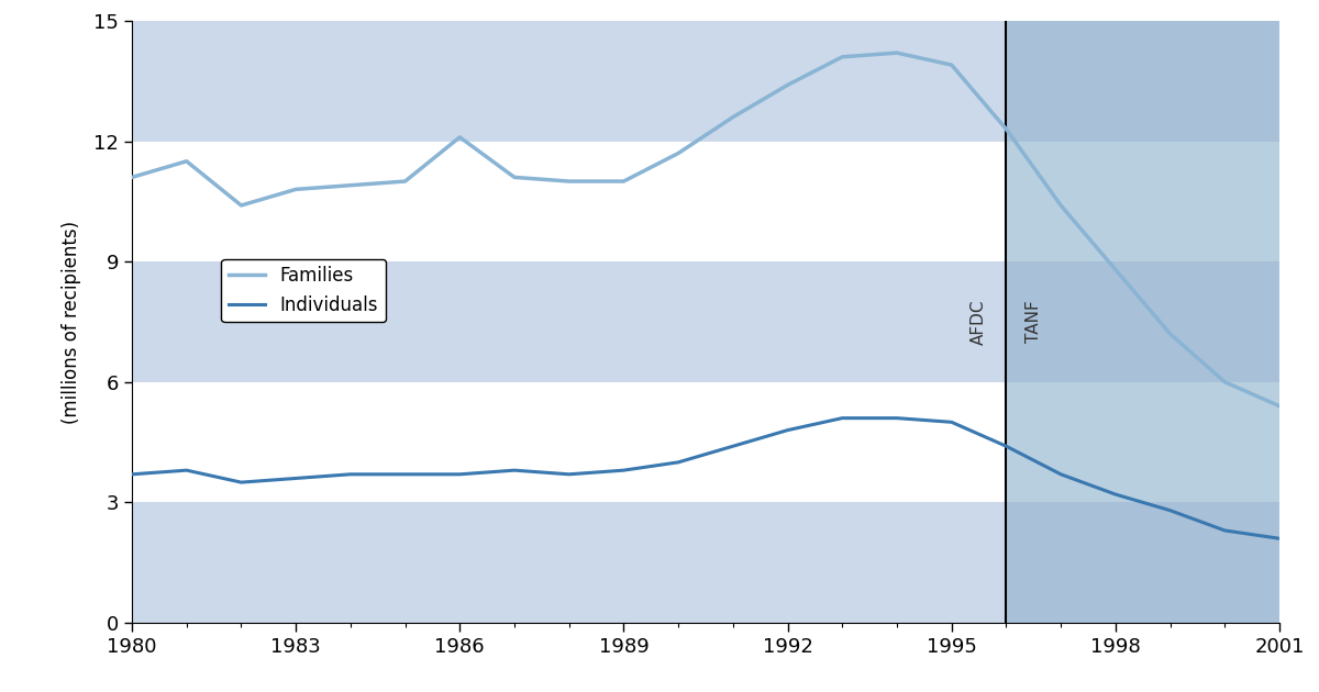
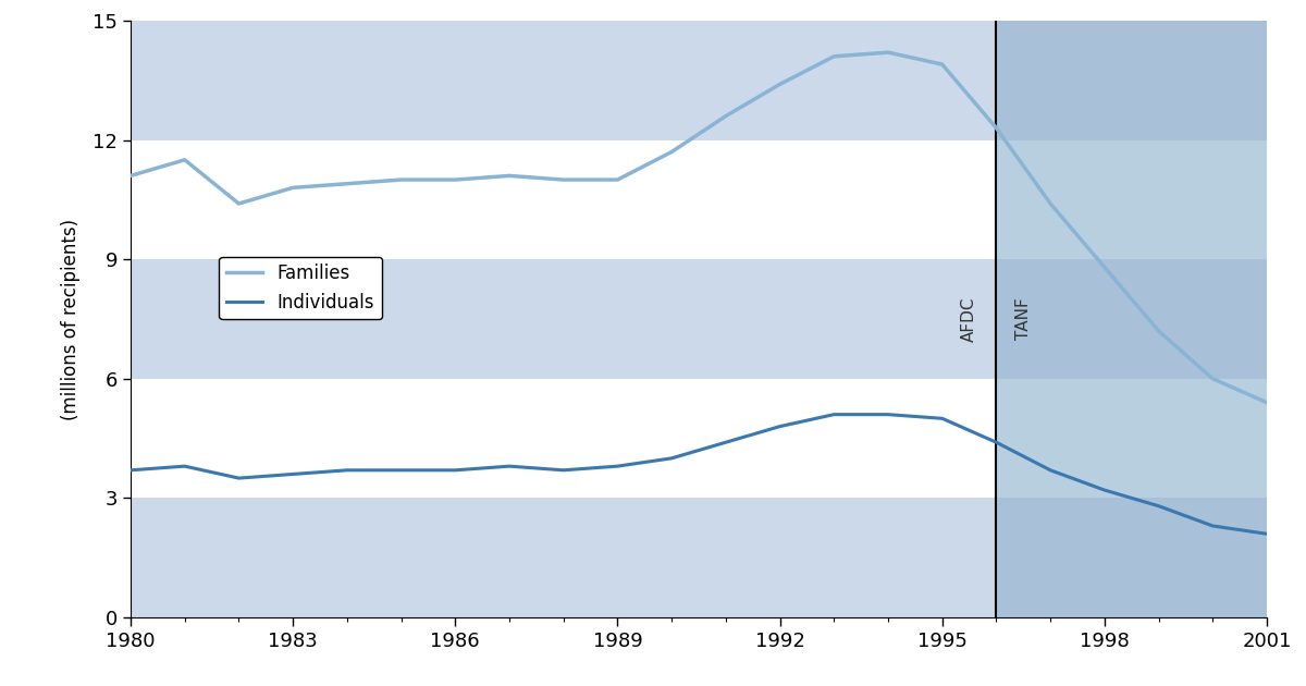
Families/1986: 12.1 -> 11.0
